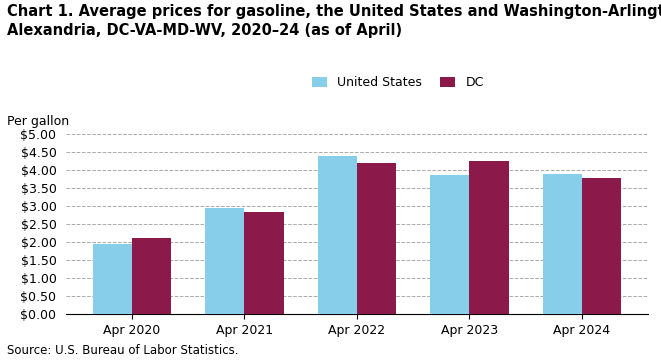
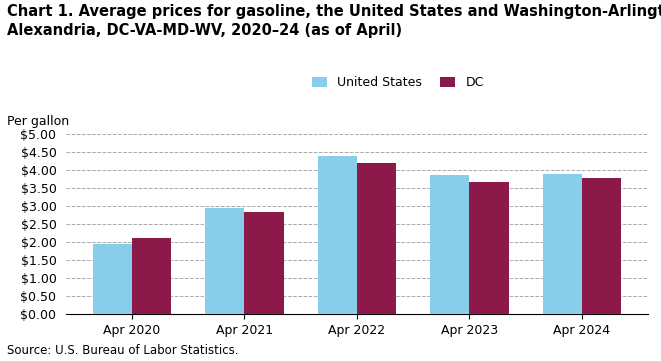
DC/Apr 2023: $4.25 -> $3.67
